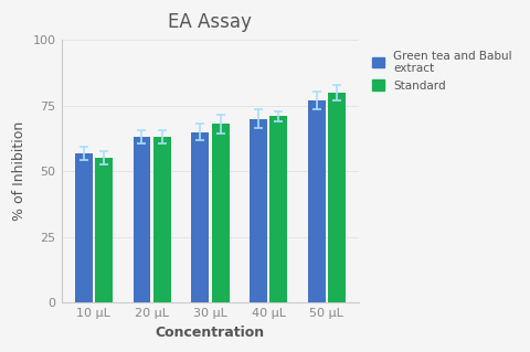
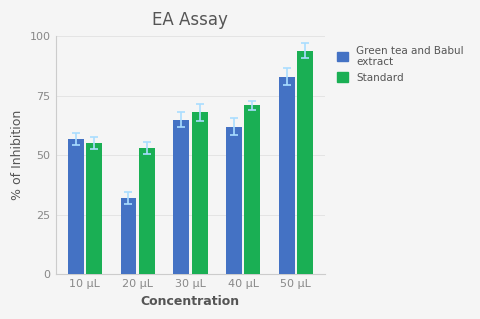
Green tea and Babul extract/20 μL: 63 -> 32
Standard/20 μL: 63 -> 53
Green tea and Babul extract/40 μL: 70 -> 62
Green tea and Babul extract/50 μL: 77 -> 83
Standard/50 μL: 80 -> 94
